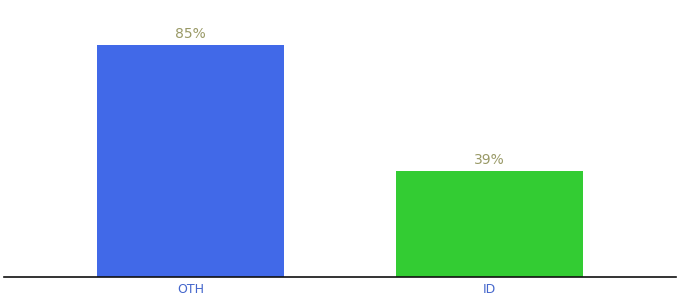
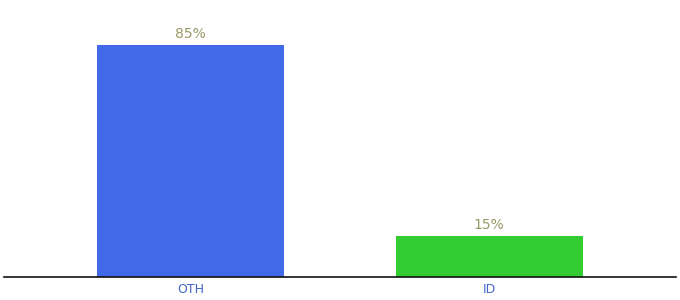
ID: 39% -> 15%
